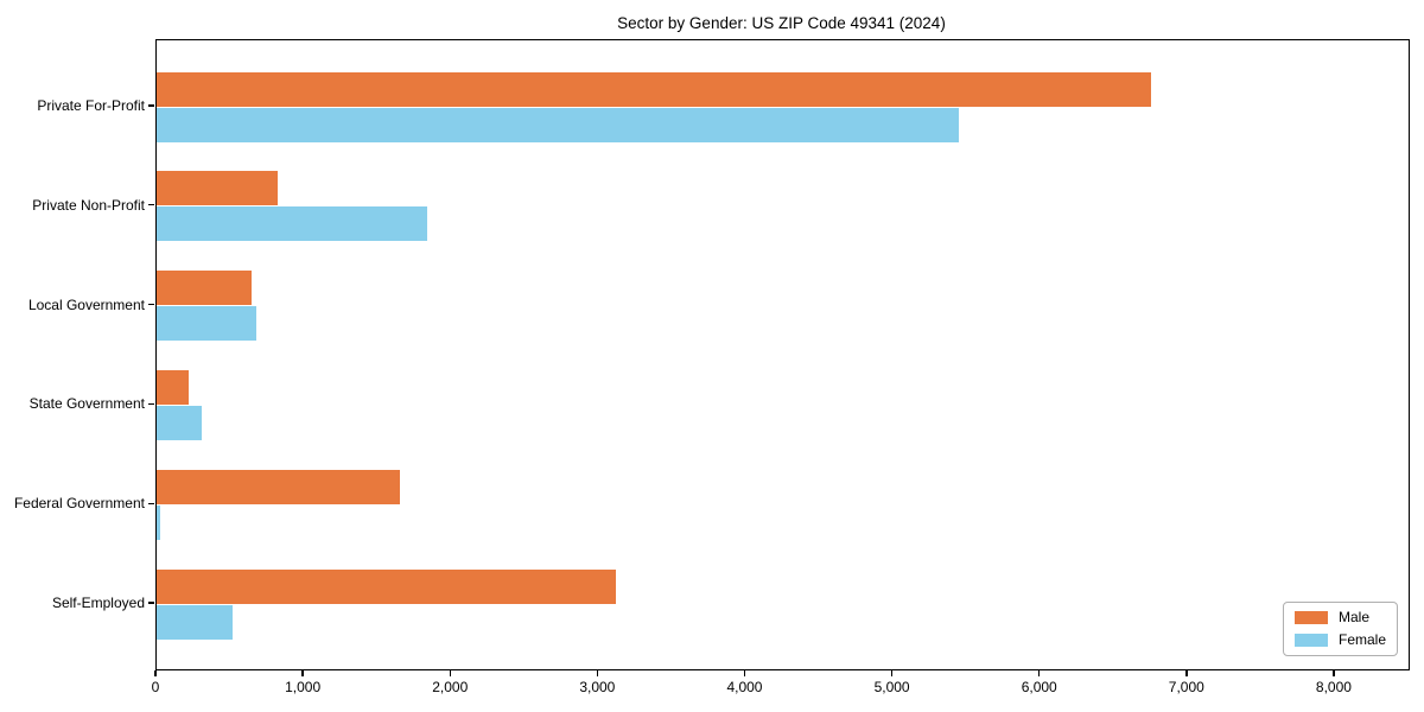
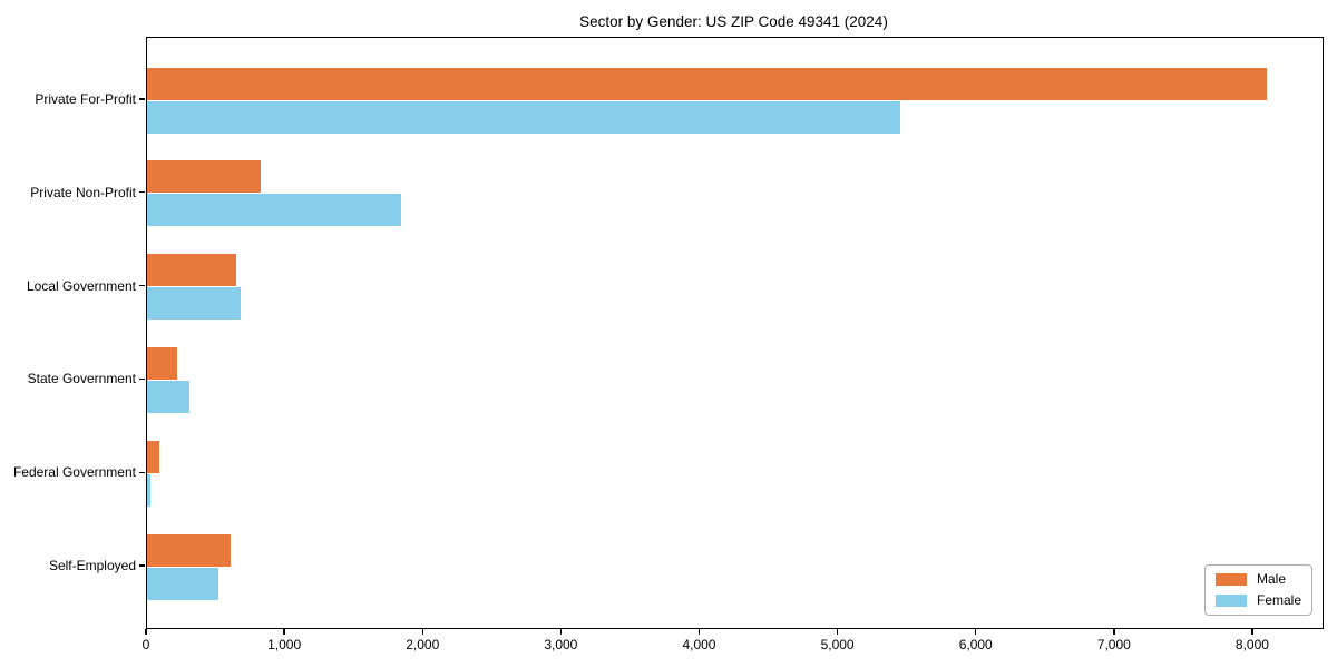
Male/Private For-Profit: 6750 -> 8100
Male/Federal Government: 1650 -> 90
Male/Self-Employed: 3120 -> 600
